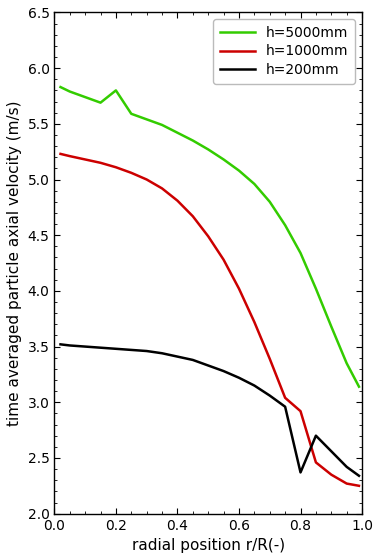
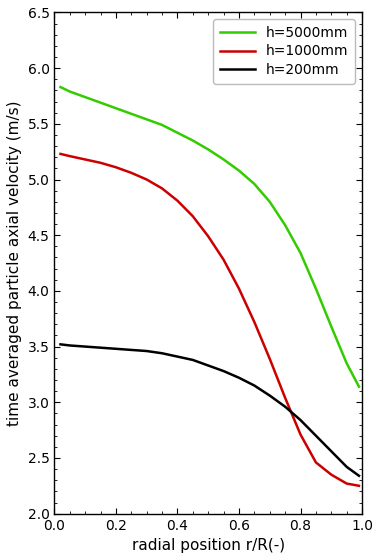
h=5000mm/0.2: 5.80 -> 5.64
h=1000mm/0.8: 2.92 -> 2.71
h=200mm/0.8: 2.37 -> 2.84
